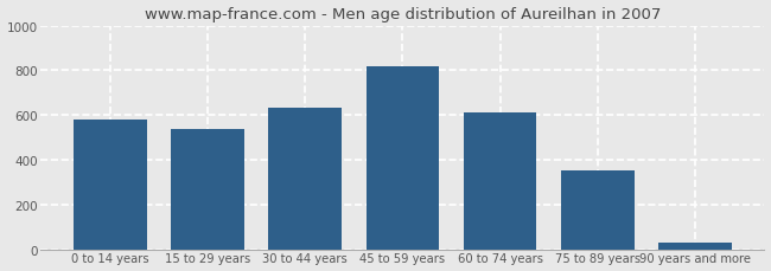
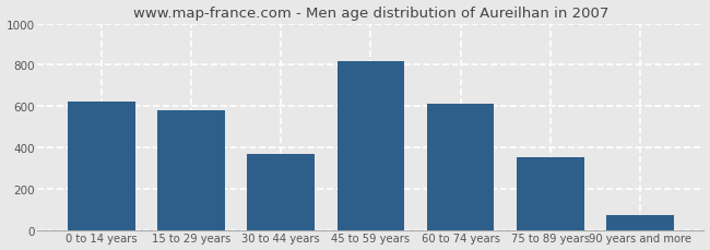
0 to 14 years: 580 -> 620
15 to 29 years: 540 -> 580
30 to 44 years: 640 -> 370
90 years and more: 30 -> 70
